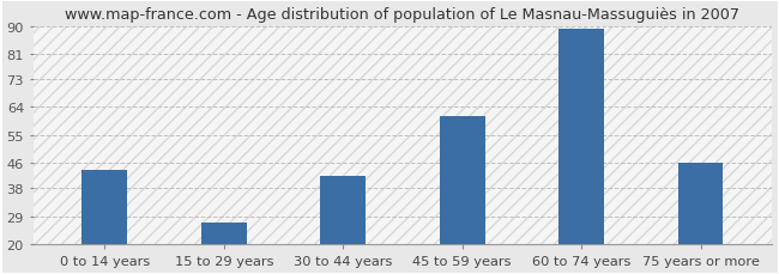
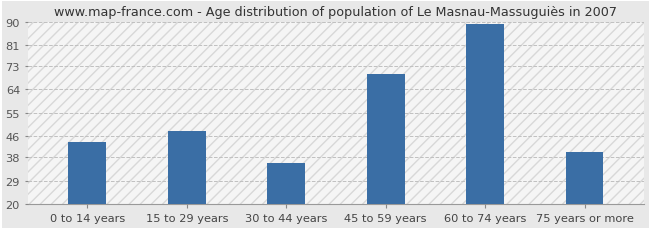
15 to 29 years: 27 -> 48
30 to 44 years: 42 -> 36
45 to 59 years: 61 -> 70
75 years or more: 46 -> 40
